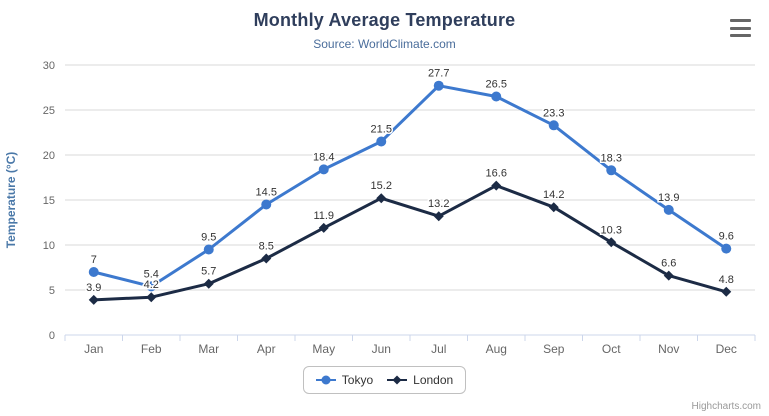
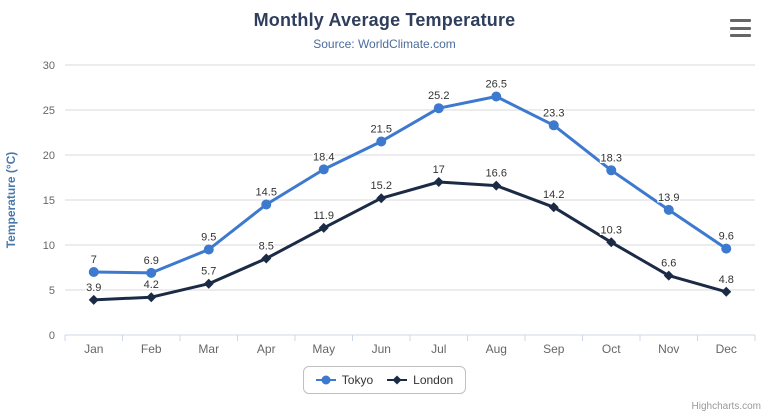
Tokyo/Feb: 5.4 -> 6.9
Tokyo/Jul: 27.7 -> 25.2
London/Jul: 13.2 -> 17
